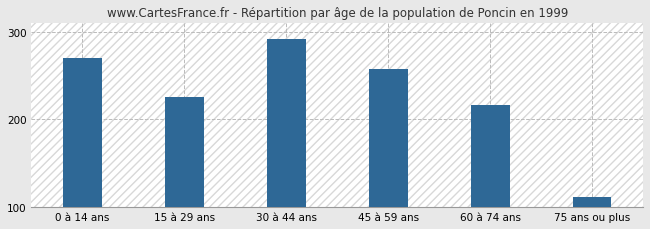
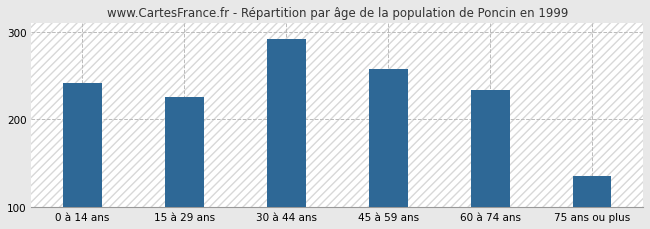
0 à 14 ans: 270 -> 242
60 à 74 ans: 217 -> 234
75 ans ou plus: 112 -> 136
